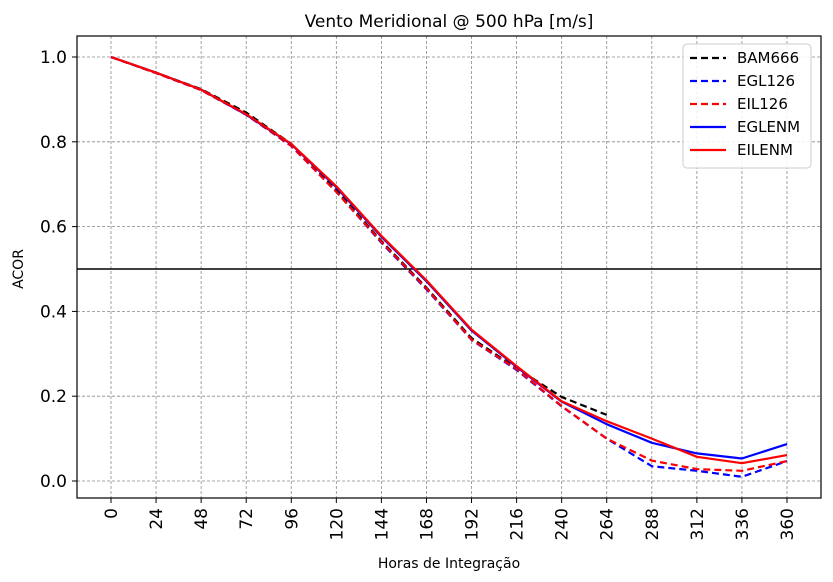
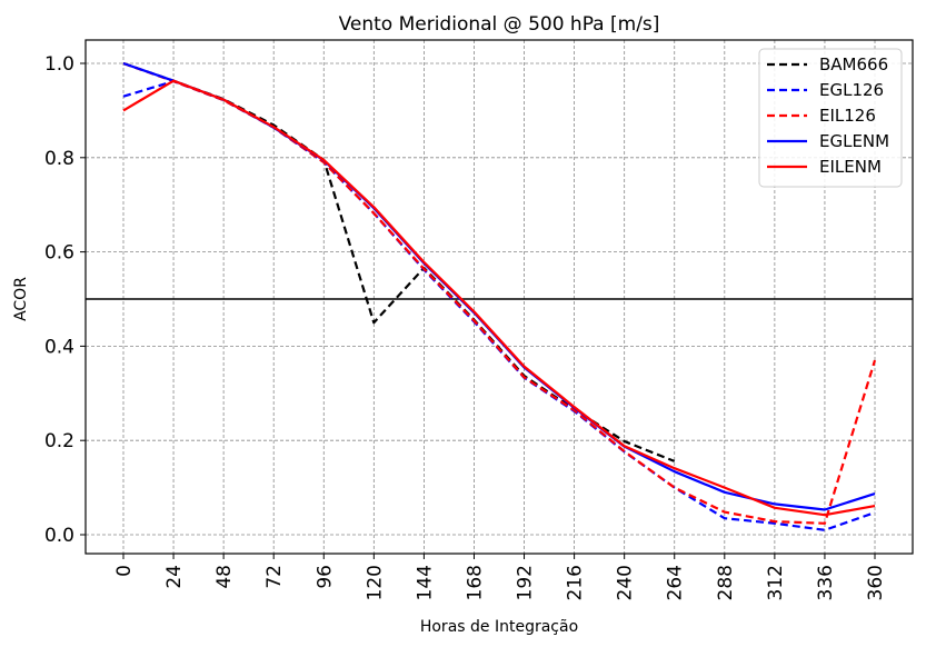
EGL126/0: 1.00 -> 0.93
EILENM/0: 1.00 -> 0.90
BAM666/120: 0.69 -> 0.45
EIL126/360: 0.05 -> 0.37
